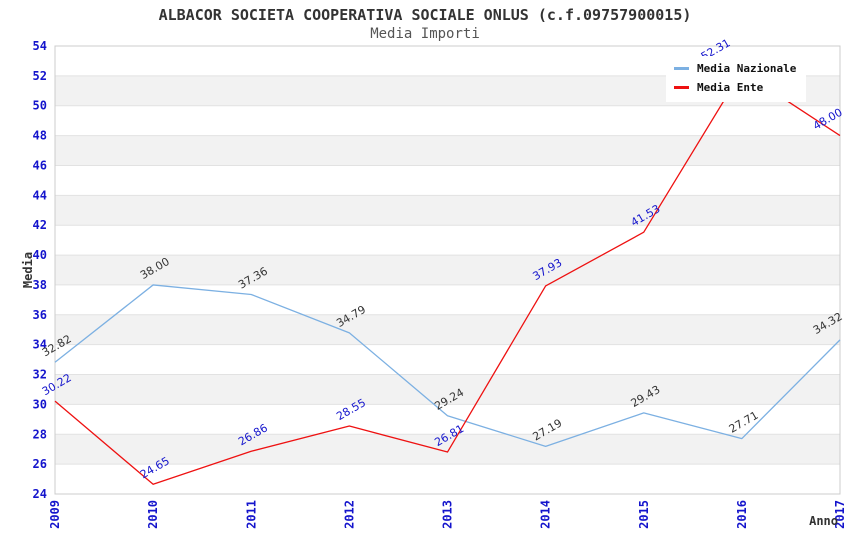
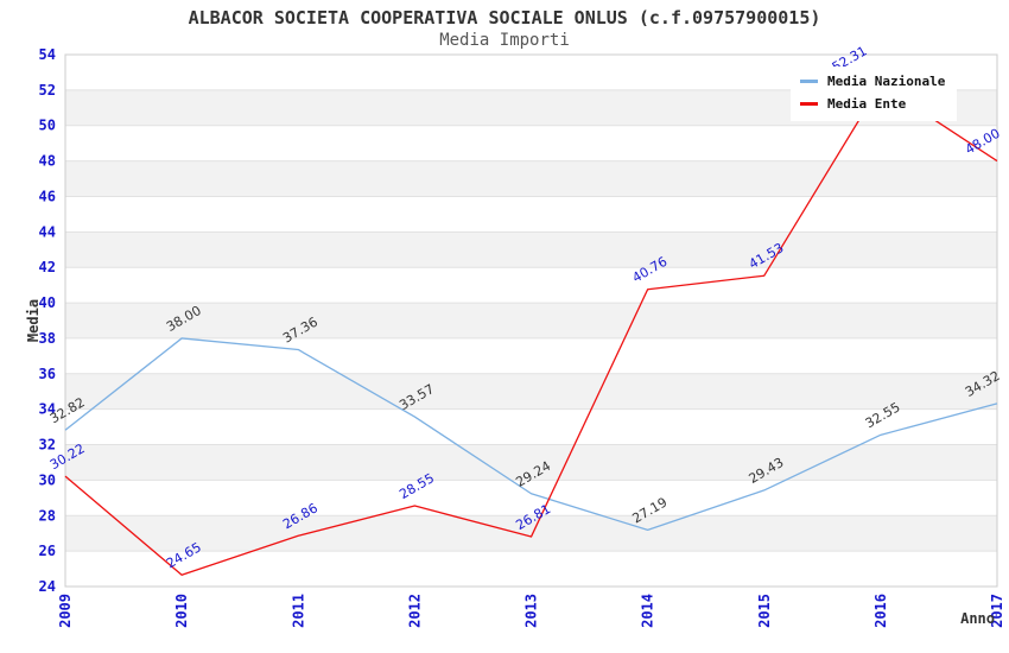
Media Nazionale/2012: 34.79 -> 33.57
Media Ente/2014: 37.93 -> 40.76
Media Nazionale/2016: 27.71 -> 32.55
